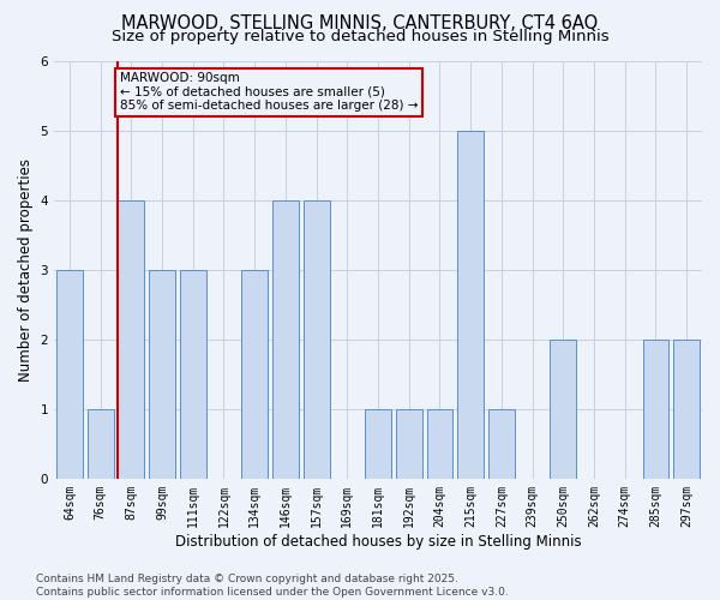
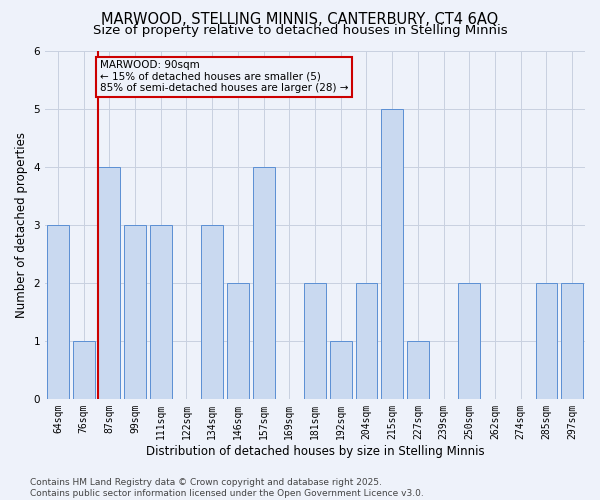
146sqm: 4 -> 2
181sqm: 1 -> 2
204sqm: 1 -> 2
